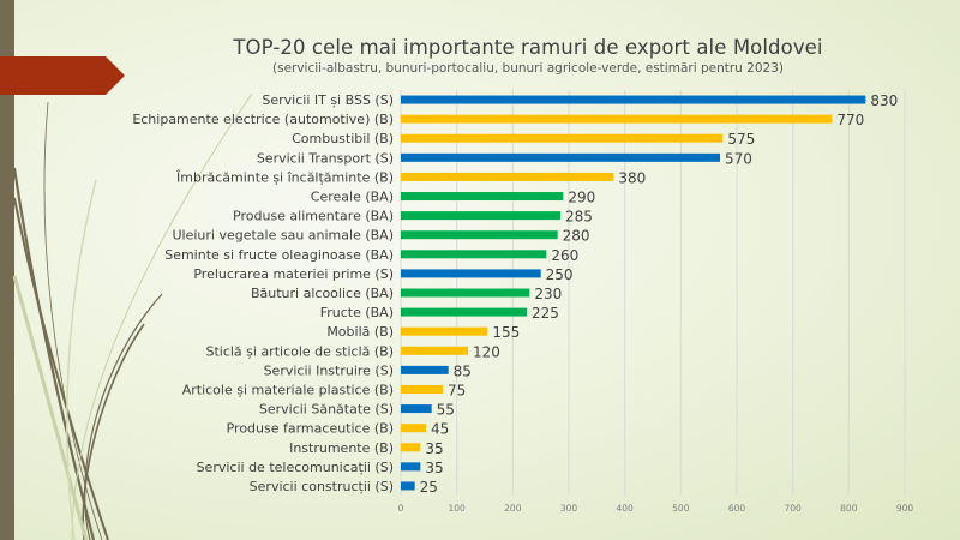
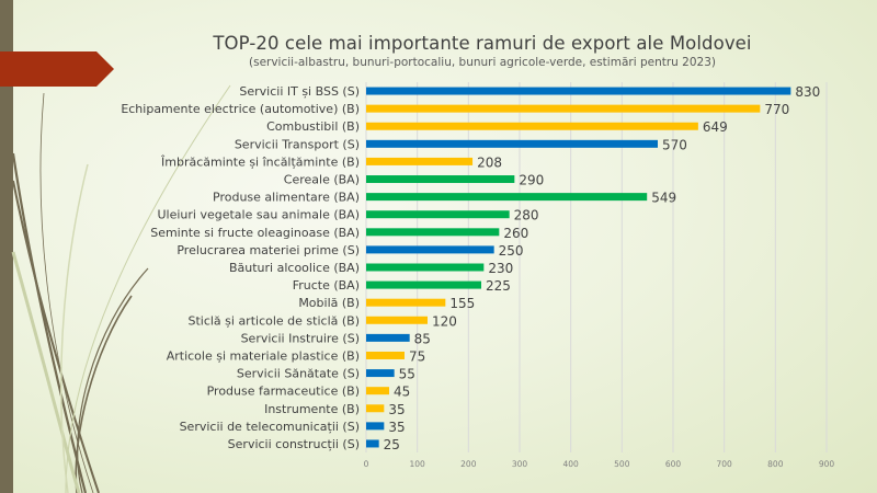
Combustibil (B): 575 -> 649
Îmbrăcăminte și încălțăminte (B): 380 -> 208
Produse alimentare (BA): 285 -> 549
